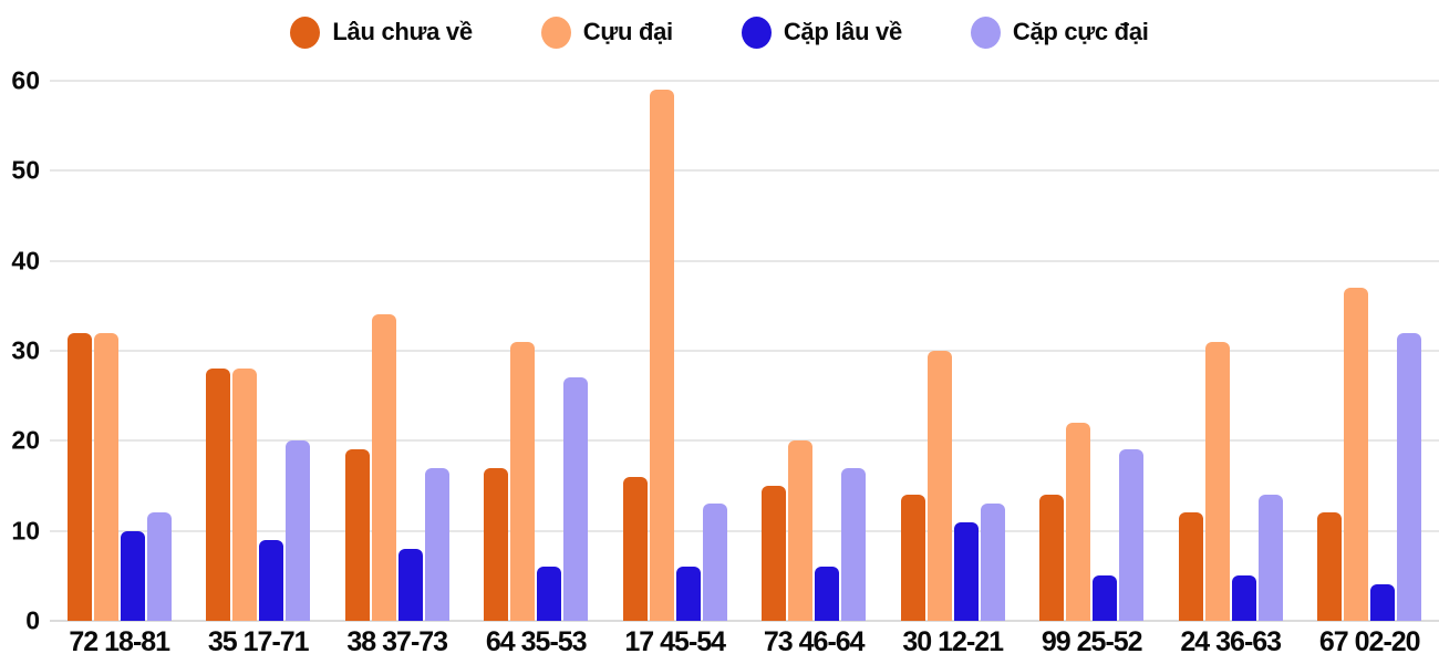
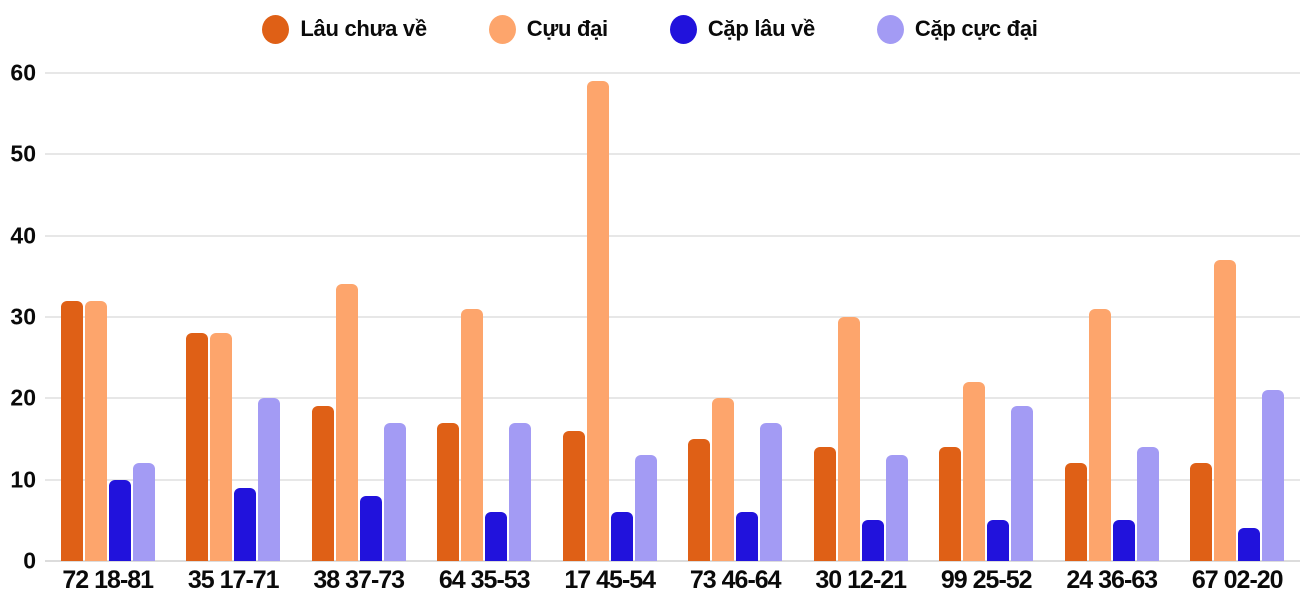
Cặp cực đại/64 35-53: 27 -> 17
Cặp lâu về/30 12-21: 11 -> 5
Cặp cực đại/67 02-20: 32 -> 21
